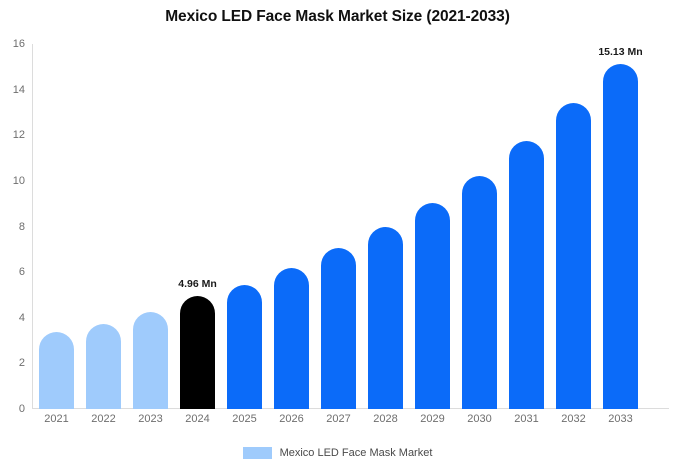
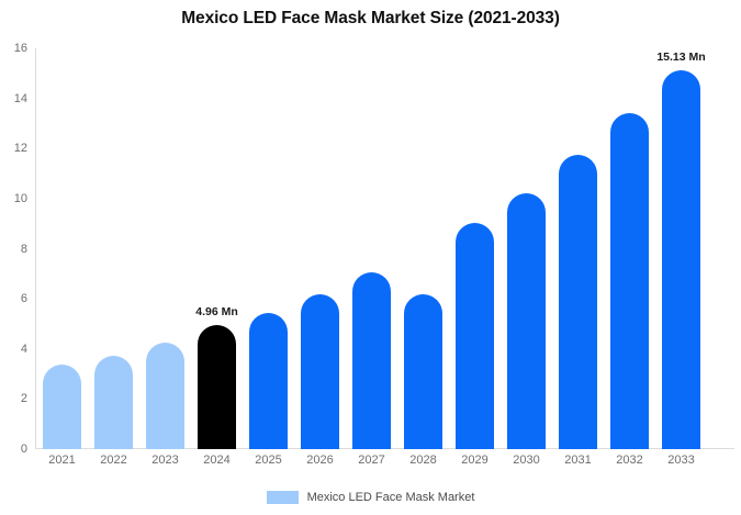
2028: 8.0 -> 6.2
